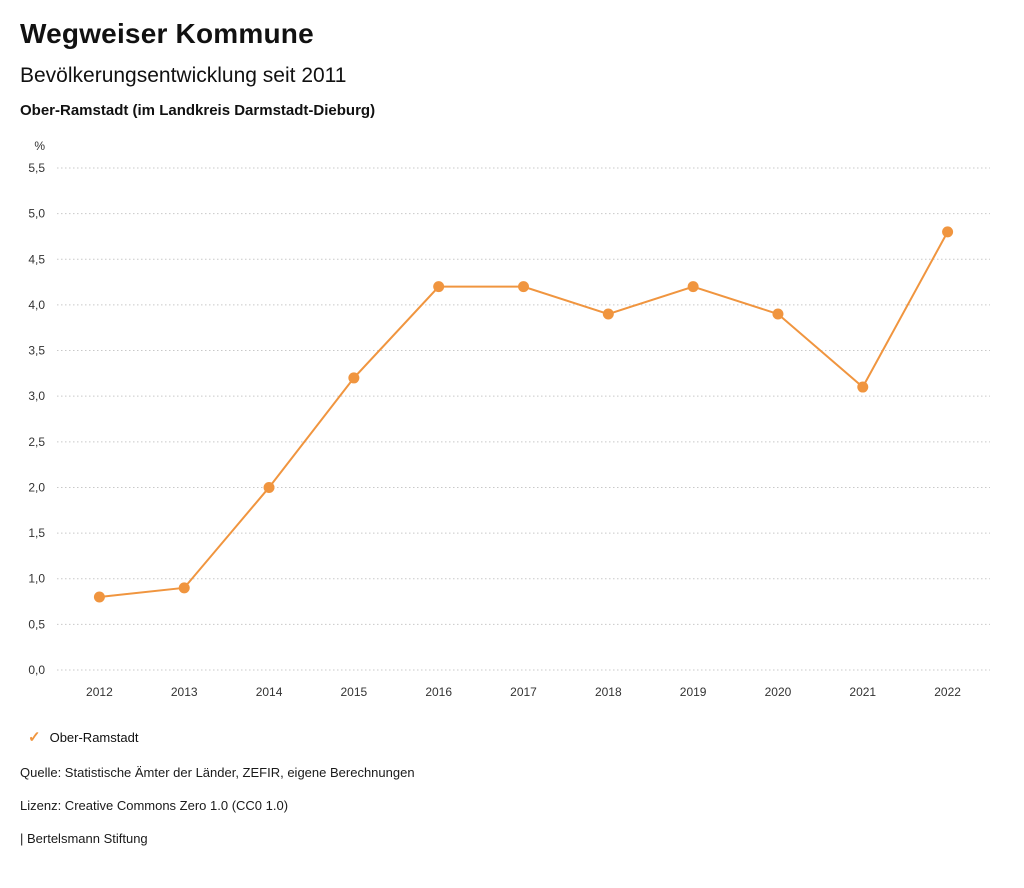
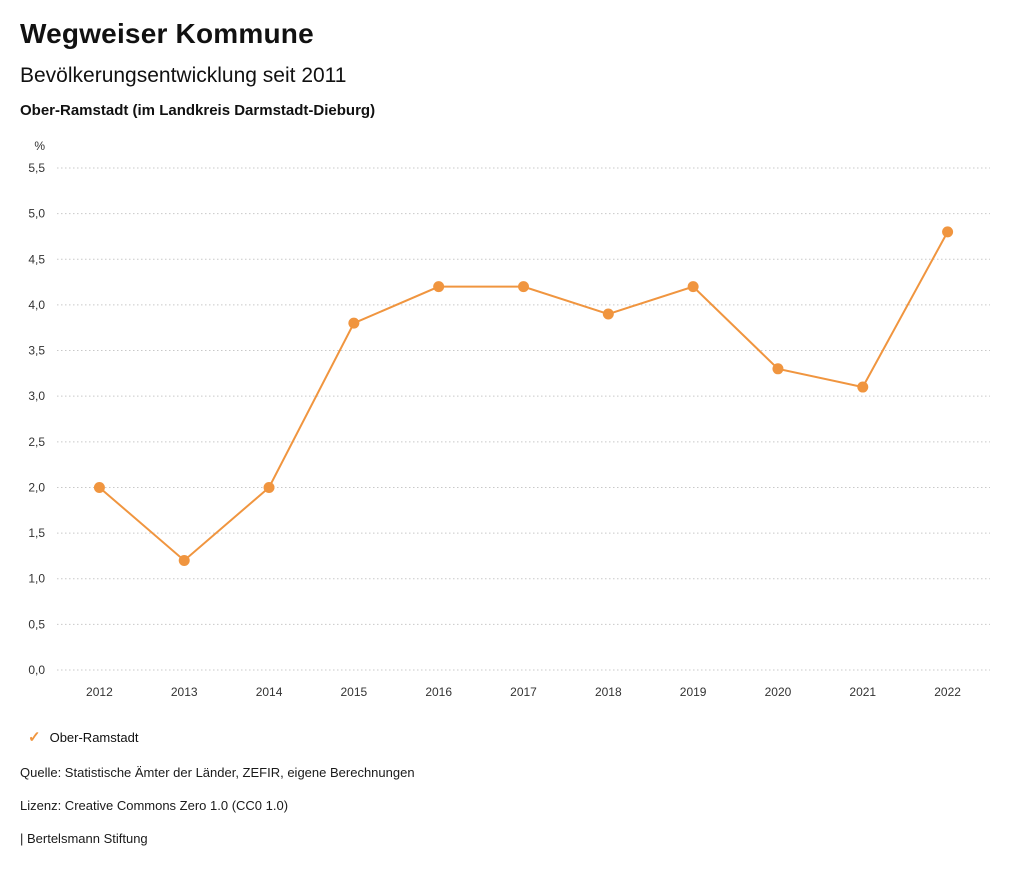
2012: 0,8 -> 2,0
2013: 0,9 -> 1,2
2015: 3,2 -> 3,8
2020: 3,9 -> 3,3
